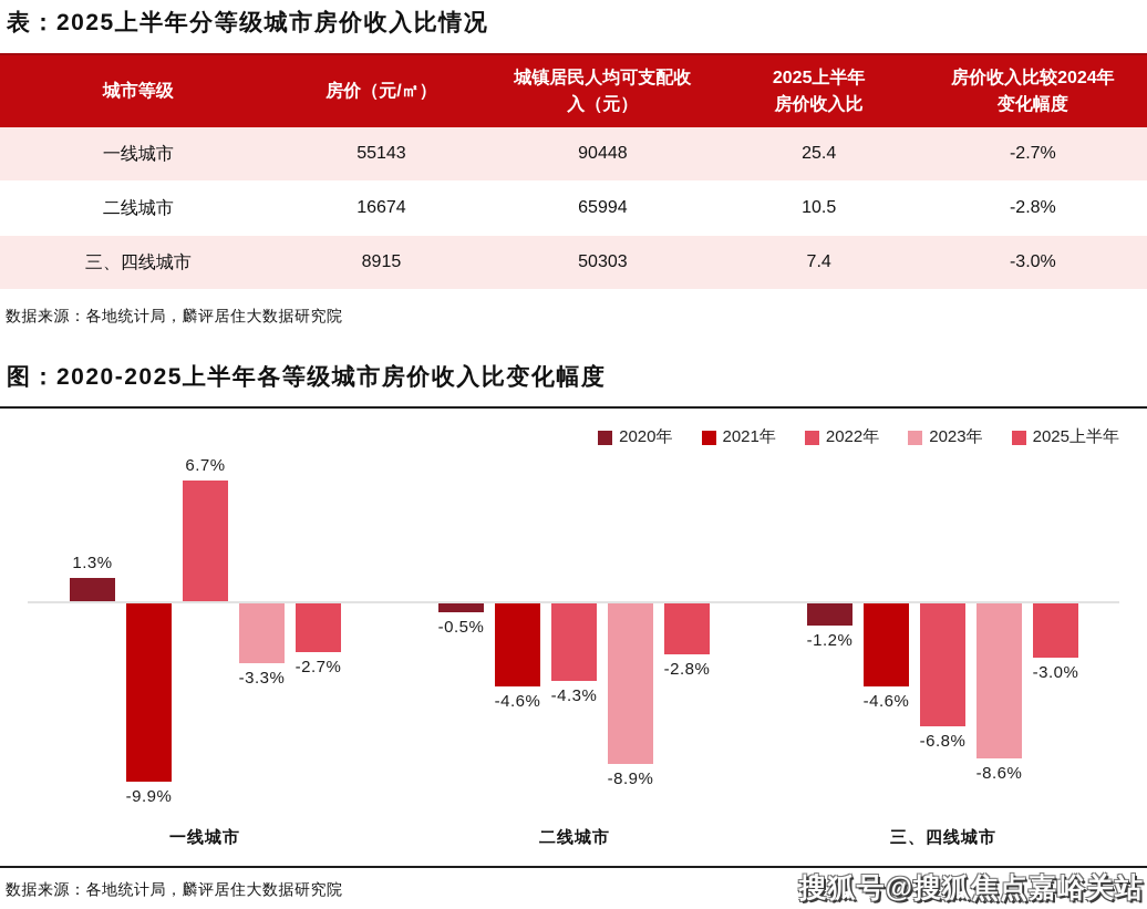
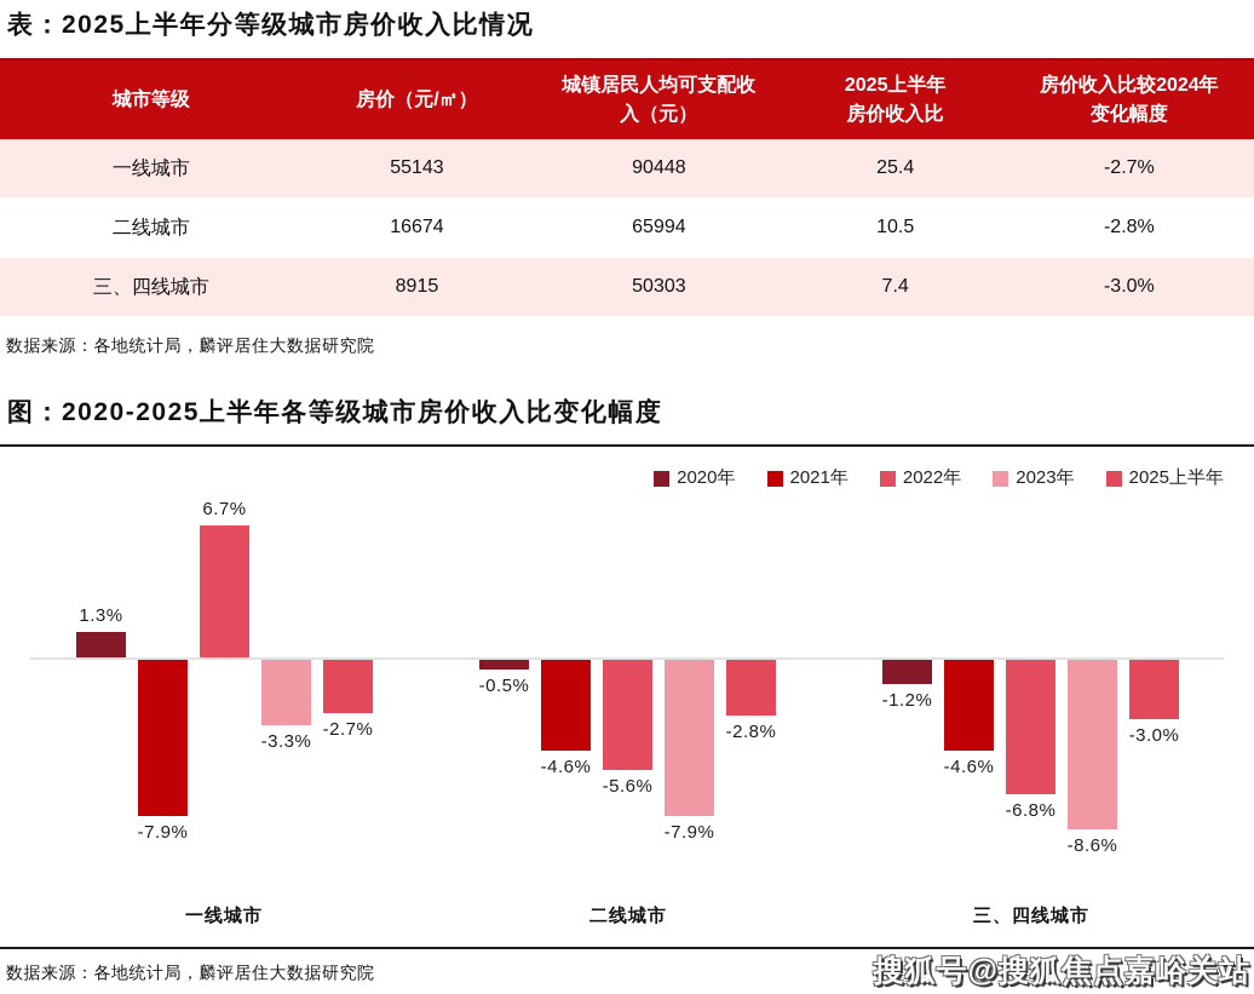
2021年/一线城市: -9.9% -> -7.9%
2022年/二线城市: -4.3% -> -5.6%
2023年/二线城市: -8.9% -> -7.9%
